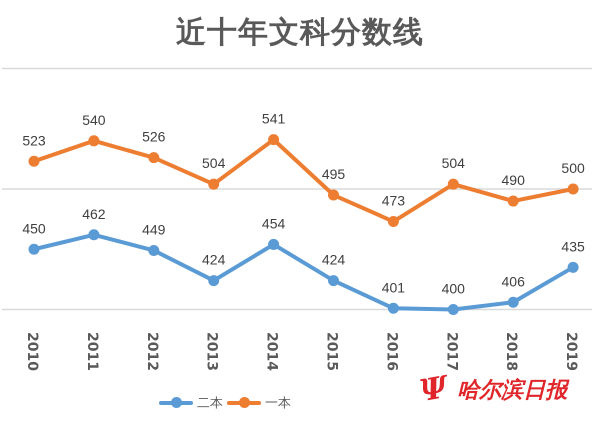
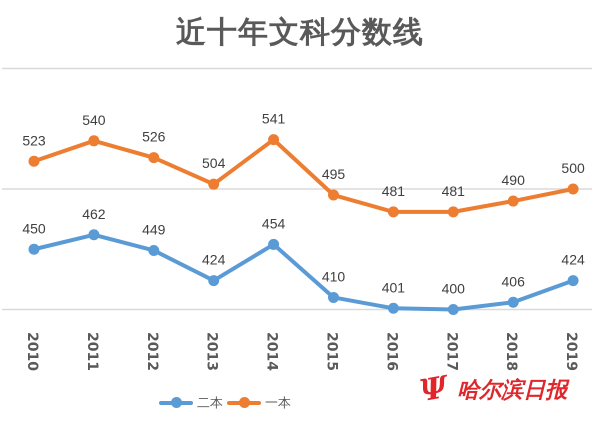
二本/2015: 424 -> 410
一本/2016: 473 -> 481
一本/2017: 504 -> 481
二本/2019: 435 -> 424
